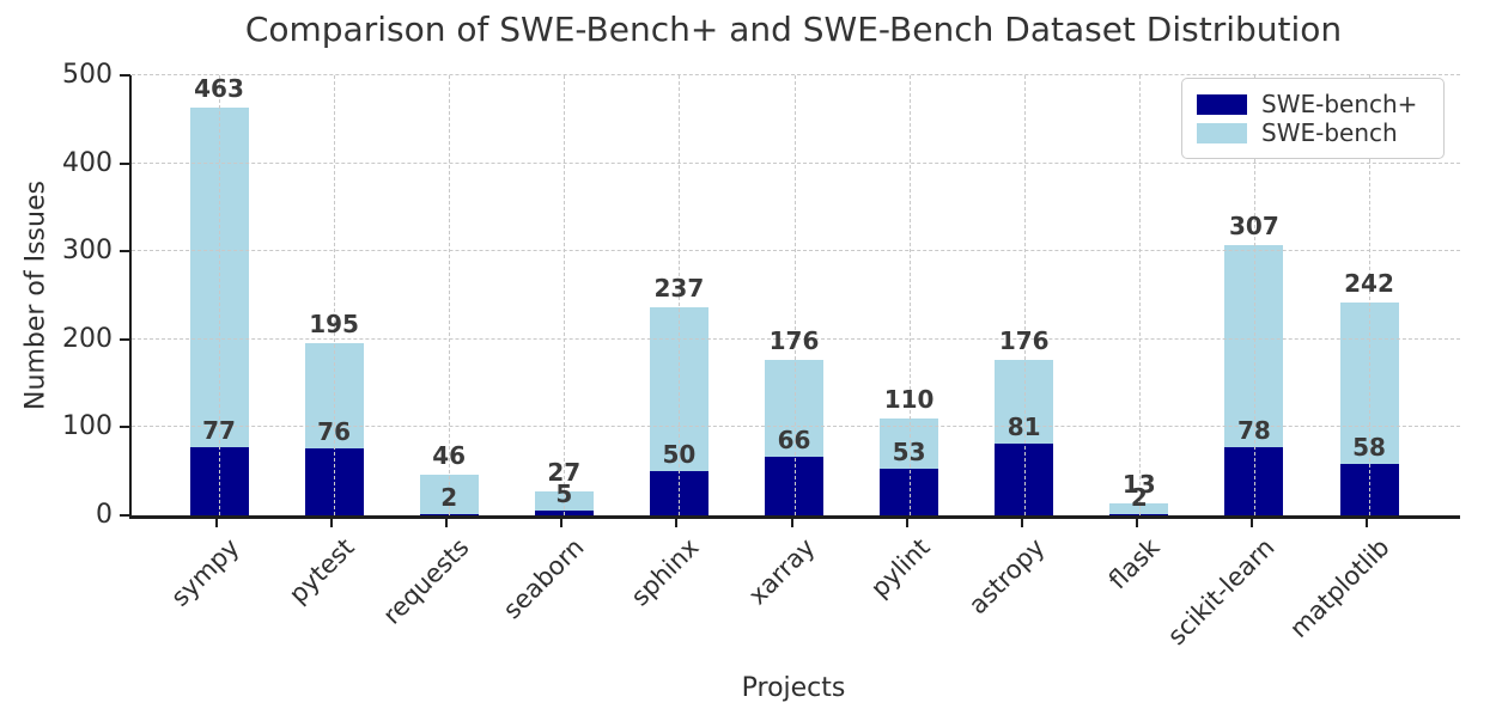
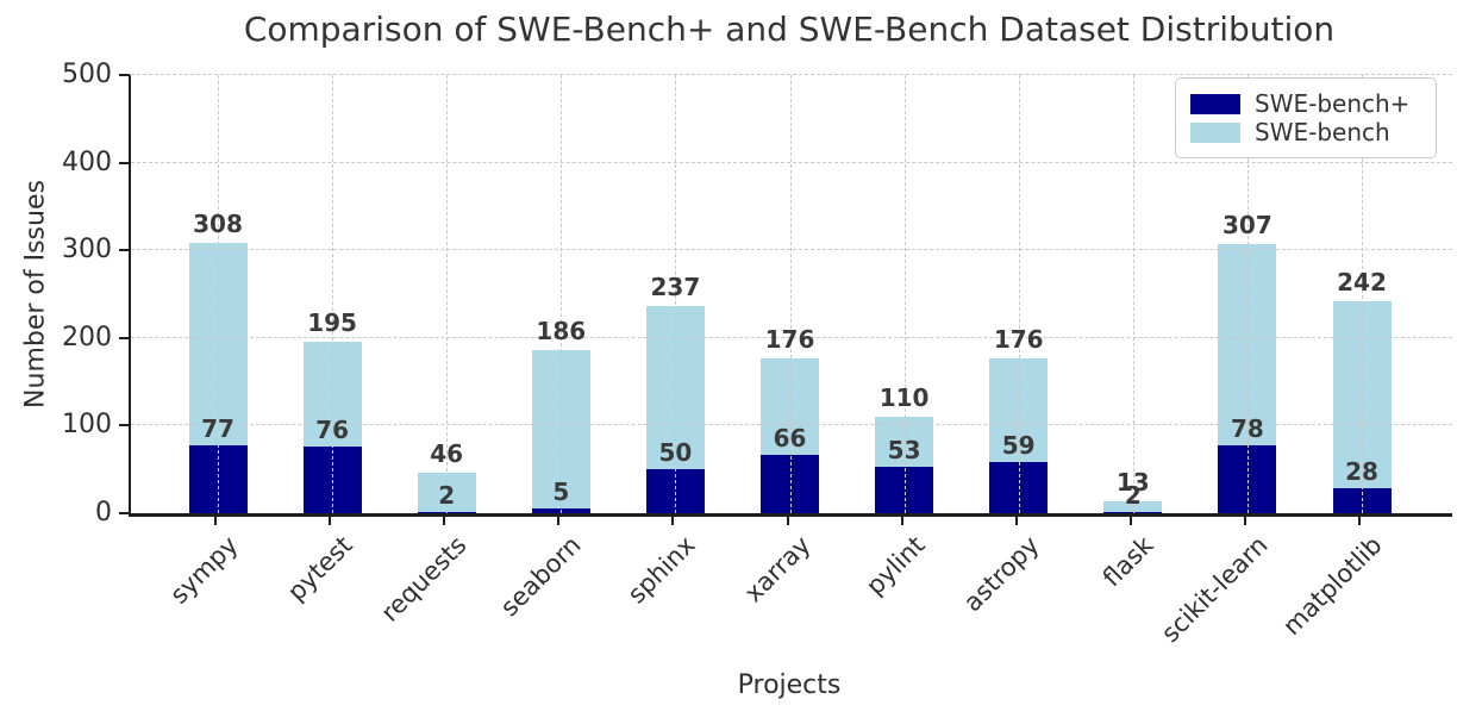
SWE-bench/sympy: 463 -> 308
SWE-bench/seaborn: 27 -> 186
SWE-bench+/astropy: 81 -> 59
SWE-bench+/matplotlib: 58 -> 28
